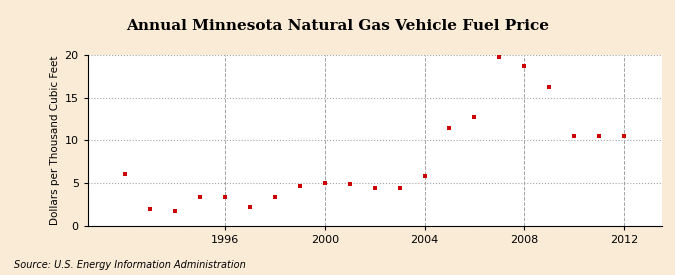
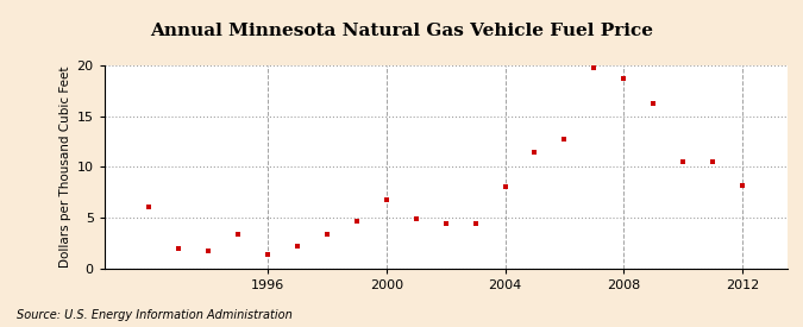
1996: 3.3 -> 1.4
2000: 5.0 -> 6.8
2004: 5.8 -> 8.0
2012: 10.5 -> 8.2
